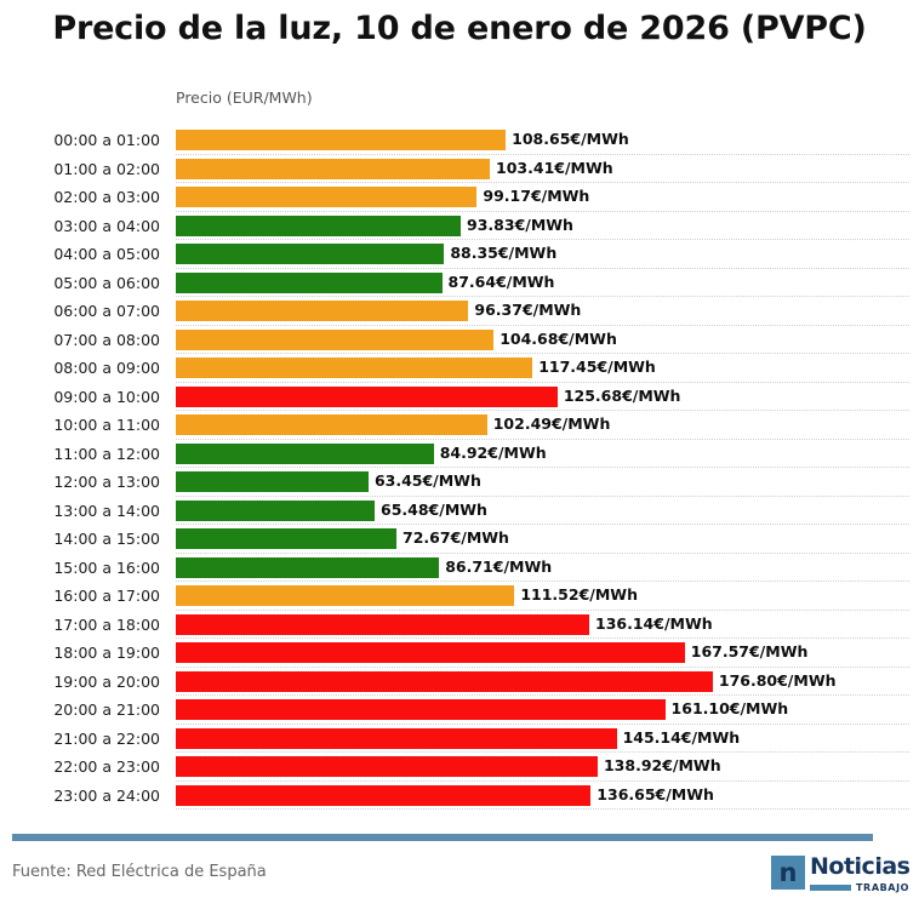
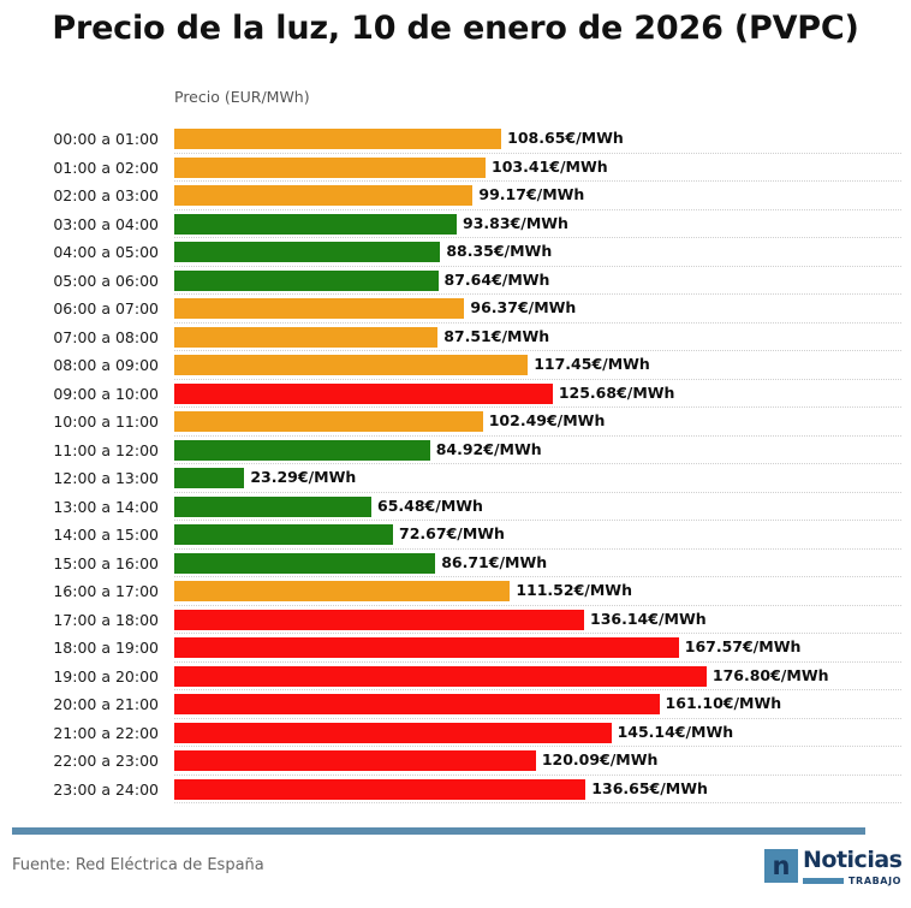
07:00 a 08:00: 104.68 -> 87.51
12:00 a 13:00: 63.45 -> 23.29
22:00 a 23:00: 138.92 -> 120.09
